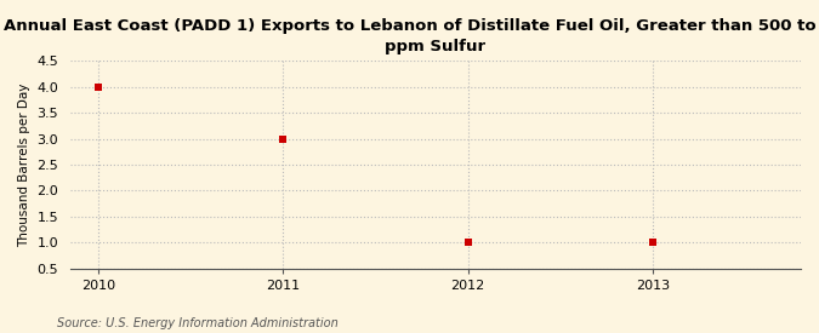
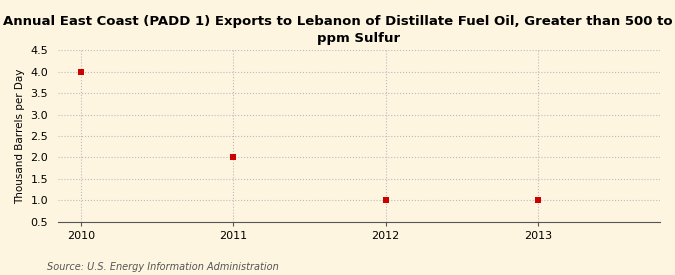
2011: 3 -> 2
